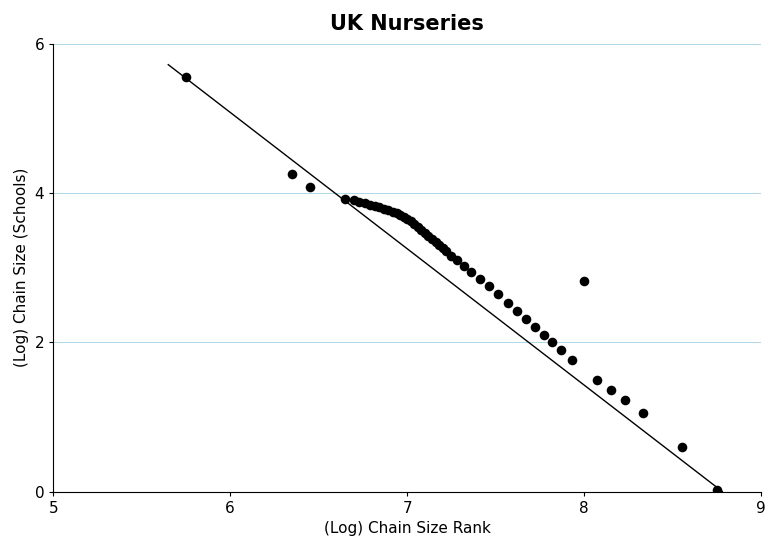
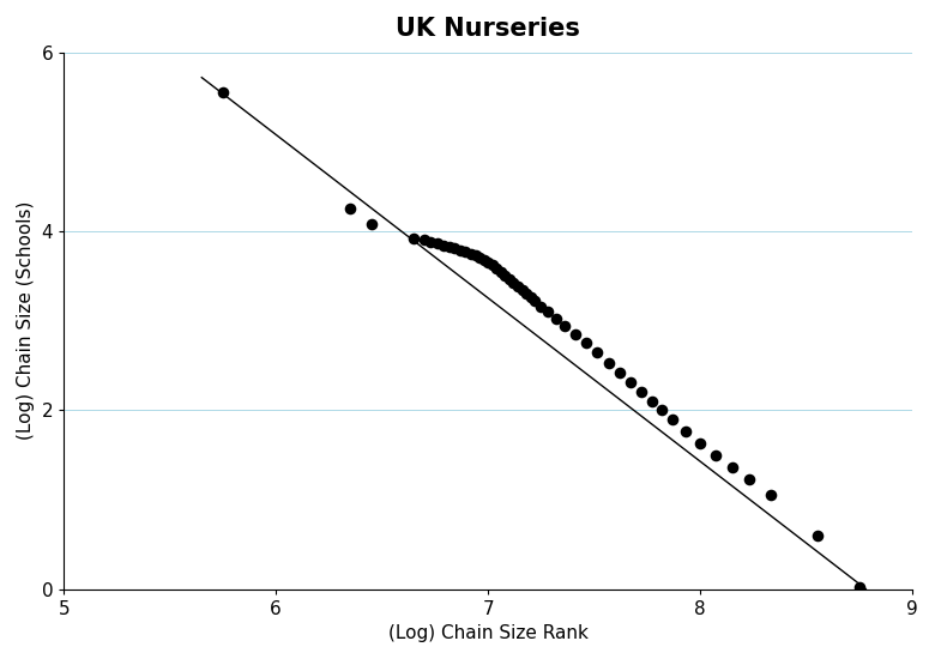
8: 2.82 -> 1.63
